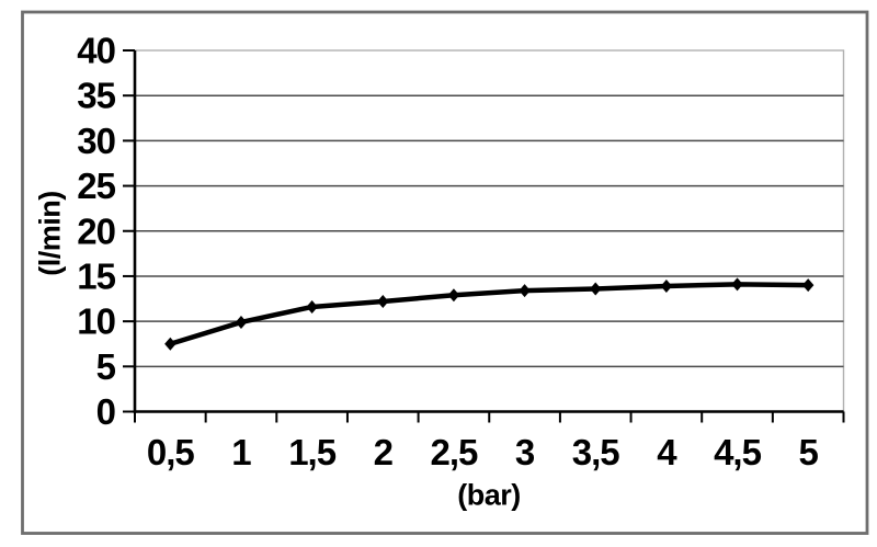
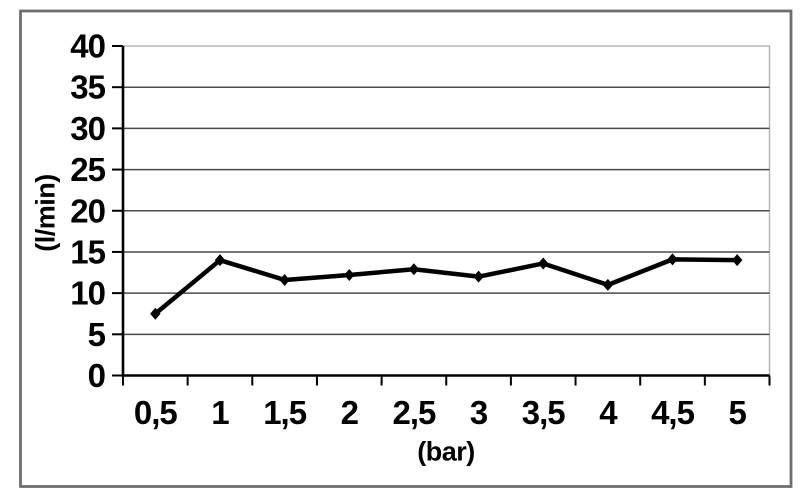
1: 10 -> 14
3: 13 -> 12
4: 14 -> 11
